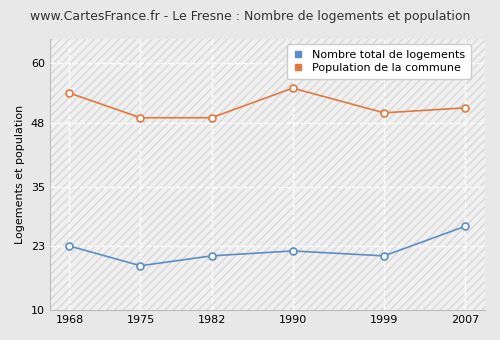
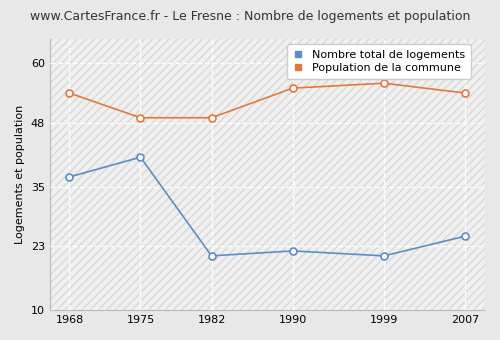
Nombre total de logements/1968: 23 -> 37
Nombre total de logements/1975: 19 -> 41
Population de la commune/1999: 50 -> 56
Nombre total de logements/2007: 27 -> 25
Population de la commune/2007: 51 -> 54
